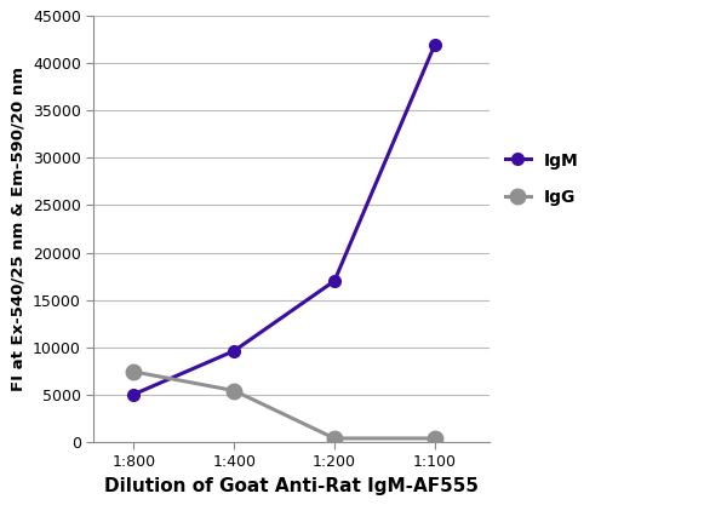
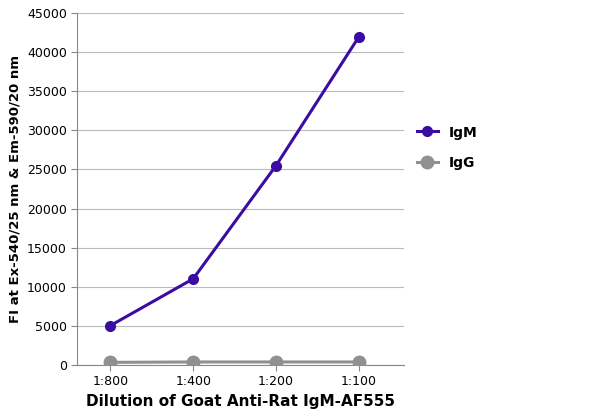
IgG/1:800: 7400 -> 300
IgM/1:400: 9600 -> 11000
IgG/1:400: 5400 -> 400
IgM/1:200: 17000 -> 25500
